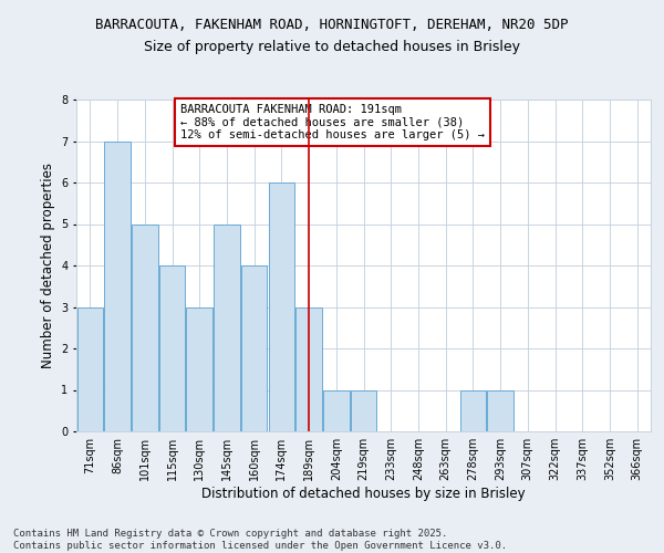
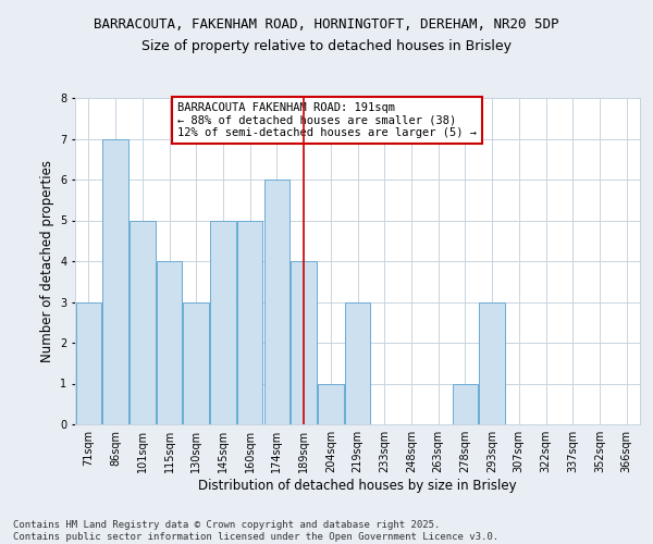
160sqm: 4 -> 5
189sqm: 3 -> 4
219sqm: 1 -> 3
293sqm: 1 -> 3
